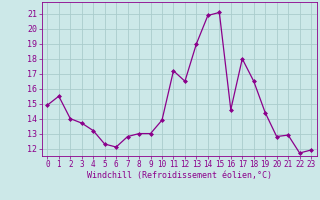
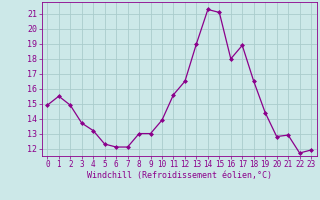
2: 14.0 -> 14.9
7: 12.8 -> 12.1
11: 17.2 -> 15.6
14: 20.9 -> 21.3
16: 14.6 -> 18.0
17: 18.0 -> 18.9
